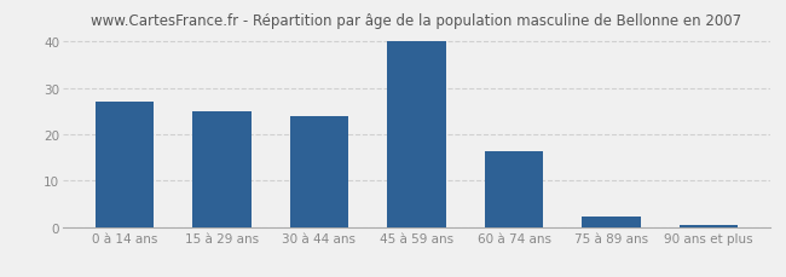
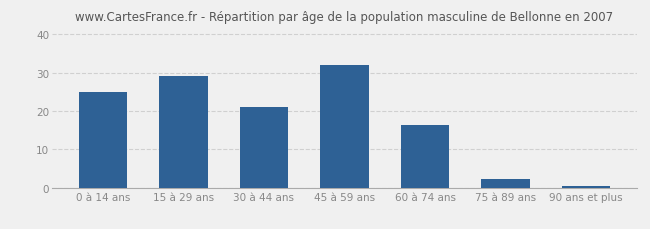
0 à 14 ans: 27.0 -> 25.0
15 à 29 ans: 25.0 -> 29.0
30 à 44 ans: 24.0 -> 21.0
45 à 59 ans: 40.0 -> 32.0
